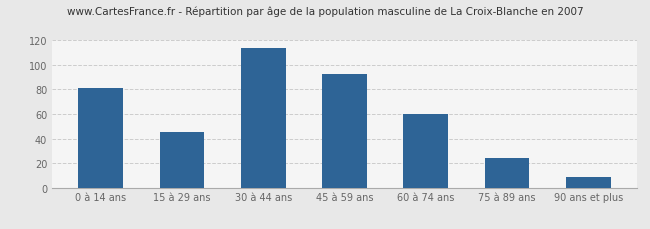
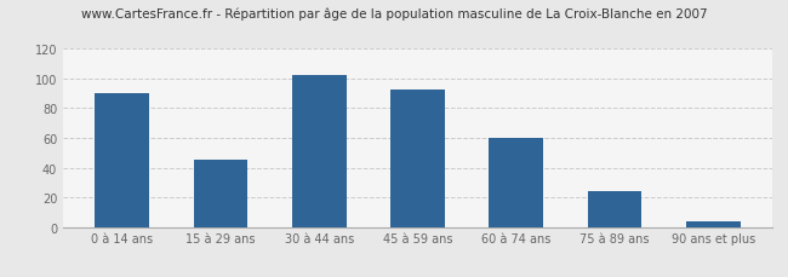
0 à 14 ans: 81 -> 90
30 à 44 ans: 114 -> 102
90 ans et plus: 9 -> 4
